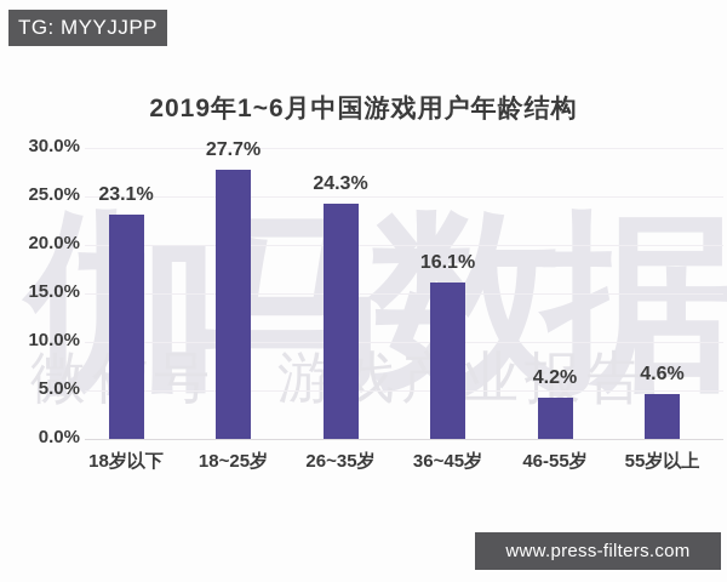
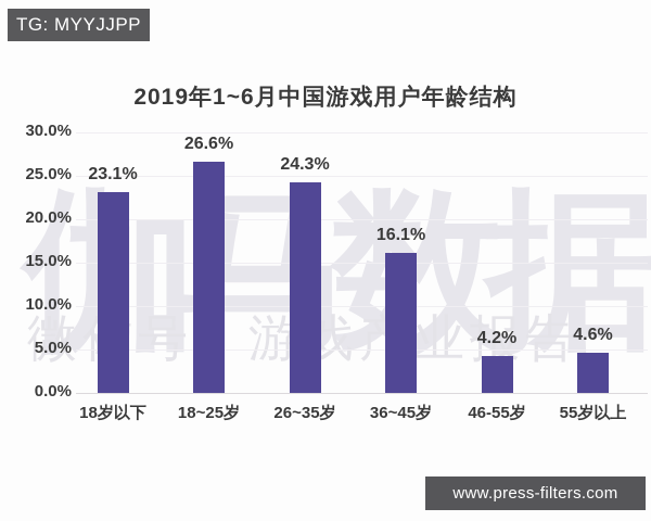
18~25岁: 27.7% -> 26.6%
